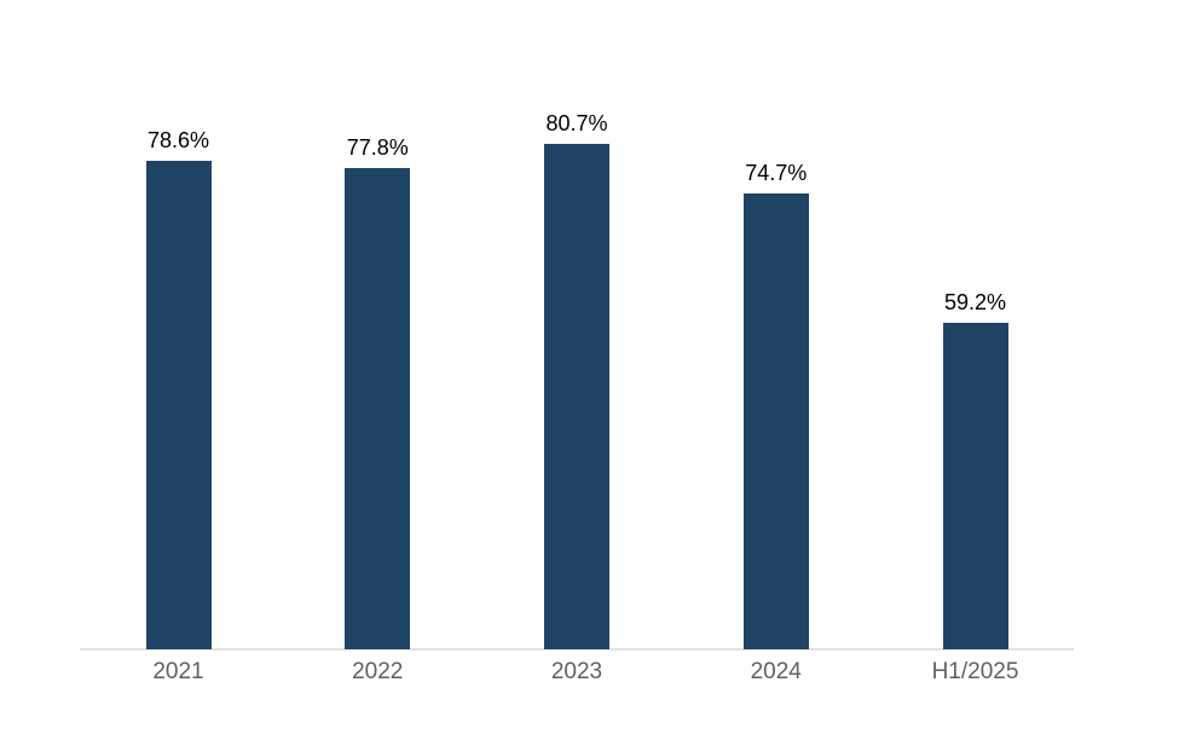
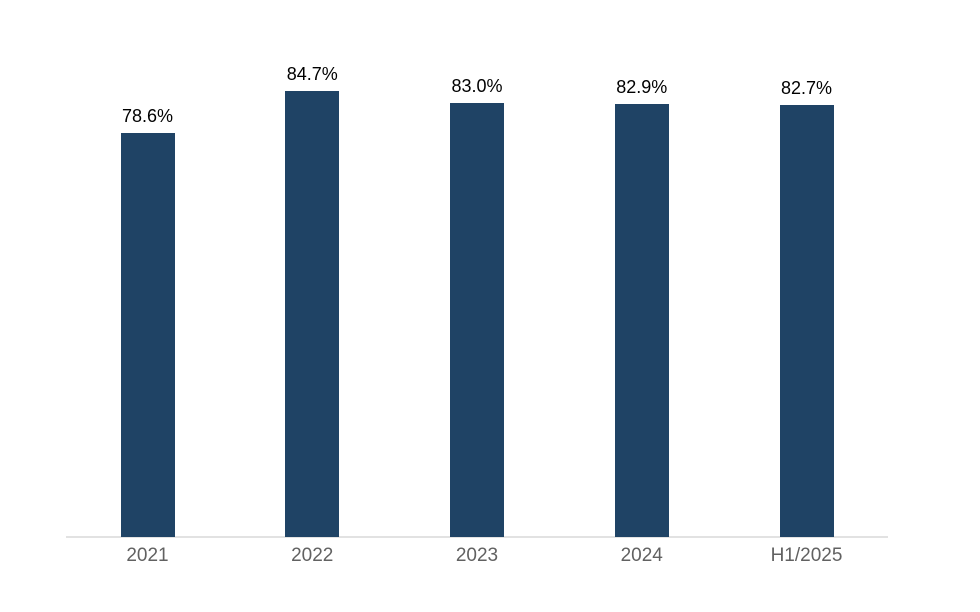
2022: 77.8% -> 84.7%
2023: 80.7% -> 83.0%
2024: 74.7% -> 82.9%
H1/2025: 59.2% -> 82.7%
